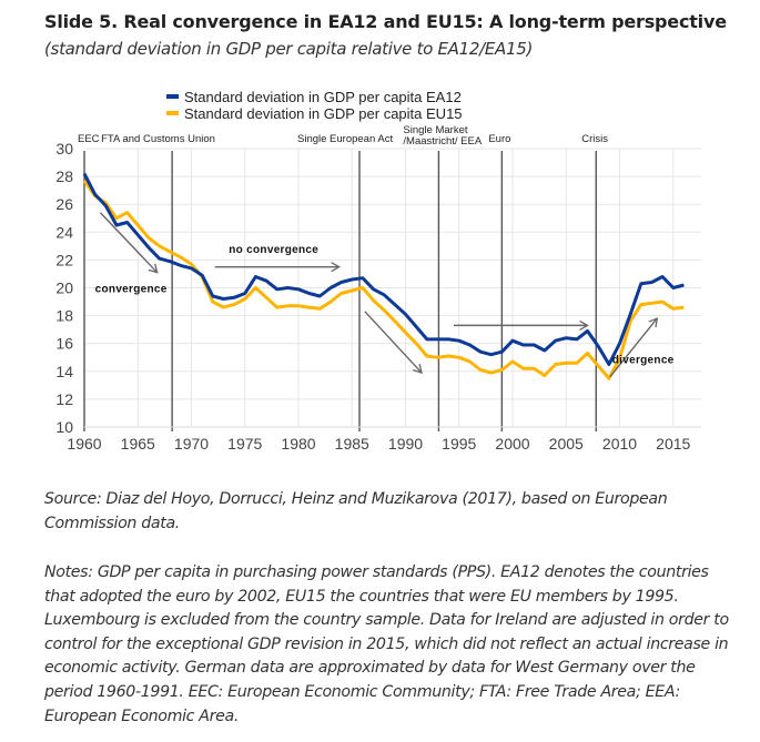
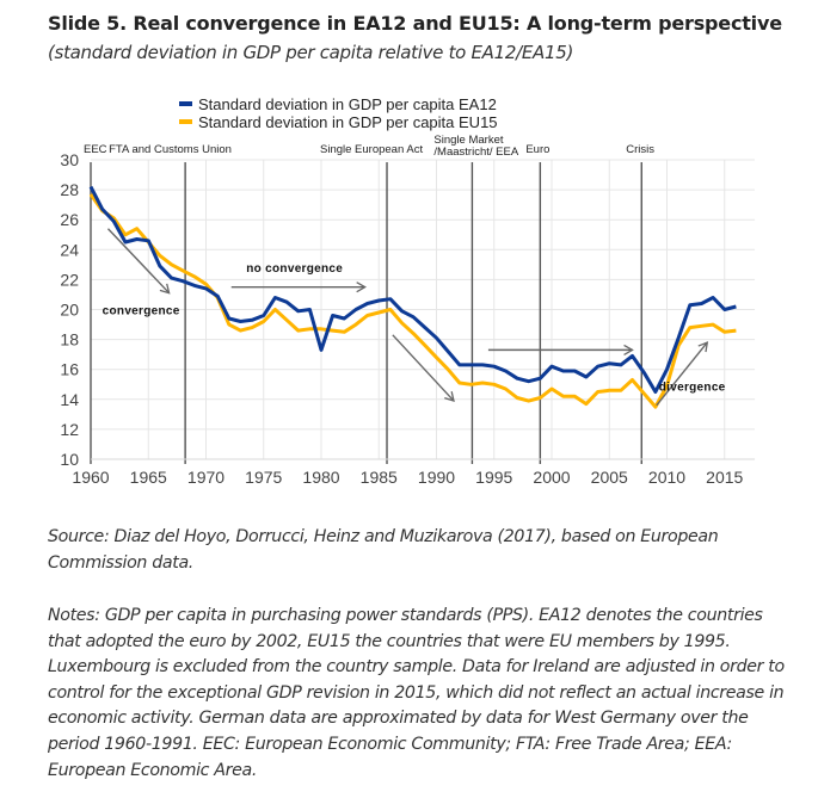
Standard deviation in GDP per capita EA12/1965: 23.8 -> 24.6
Standard deviation in GDP per capita EA12/1980: 19.9 -> 17.3
